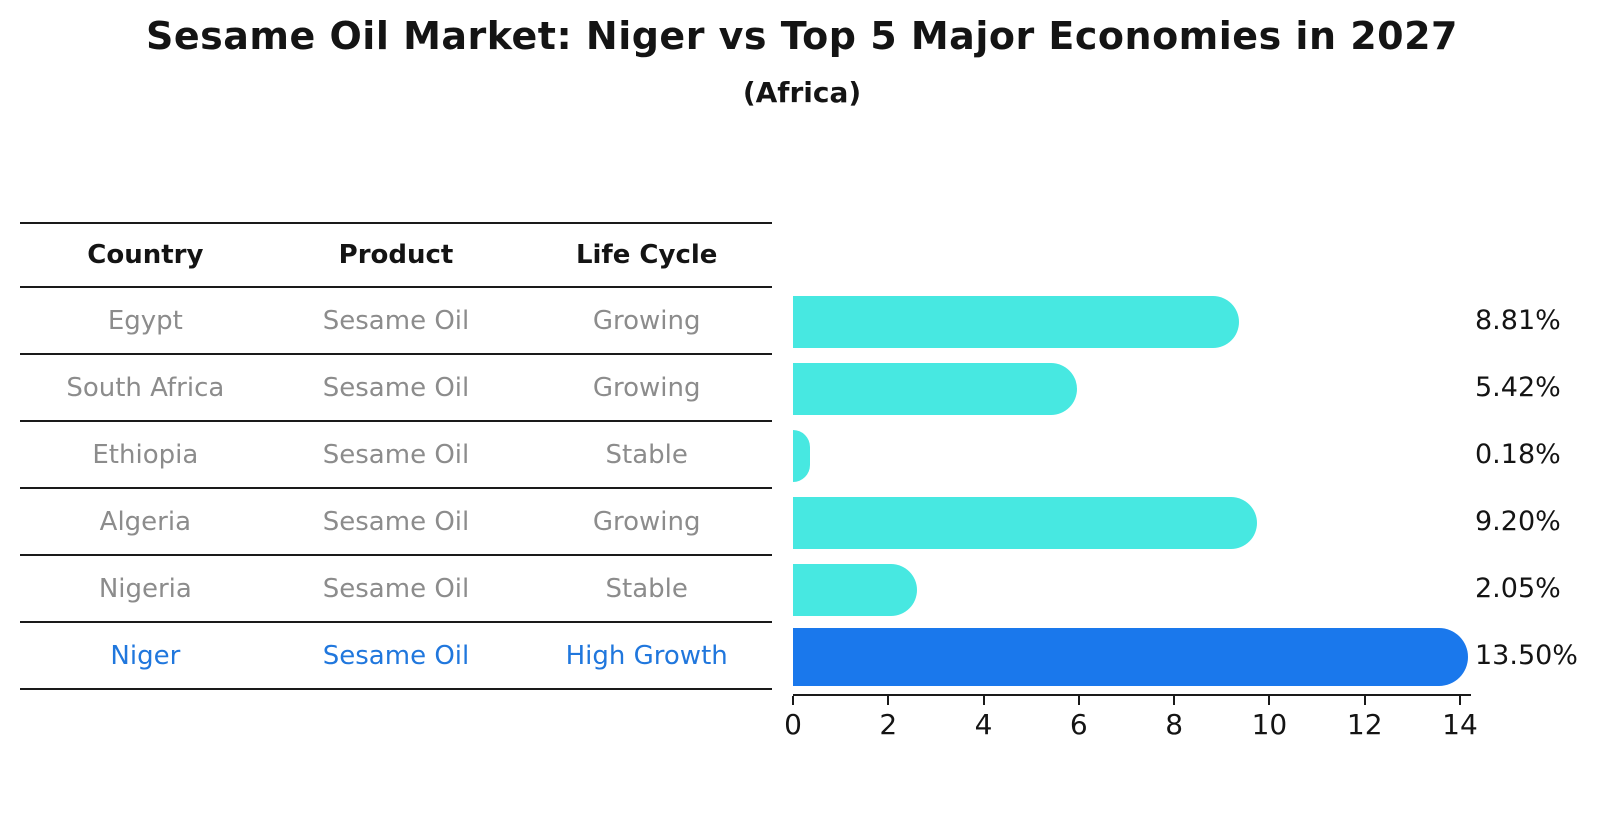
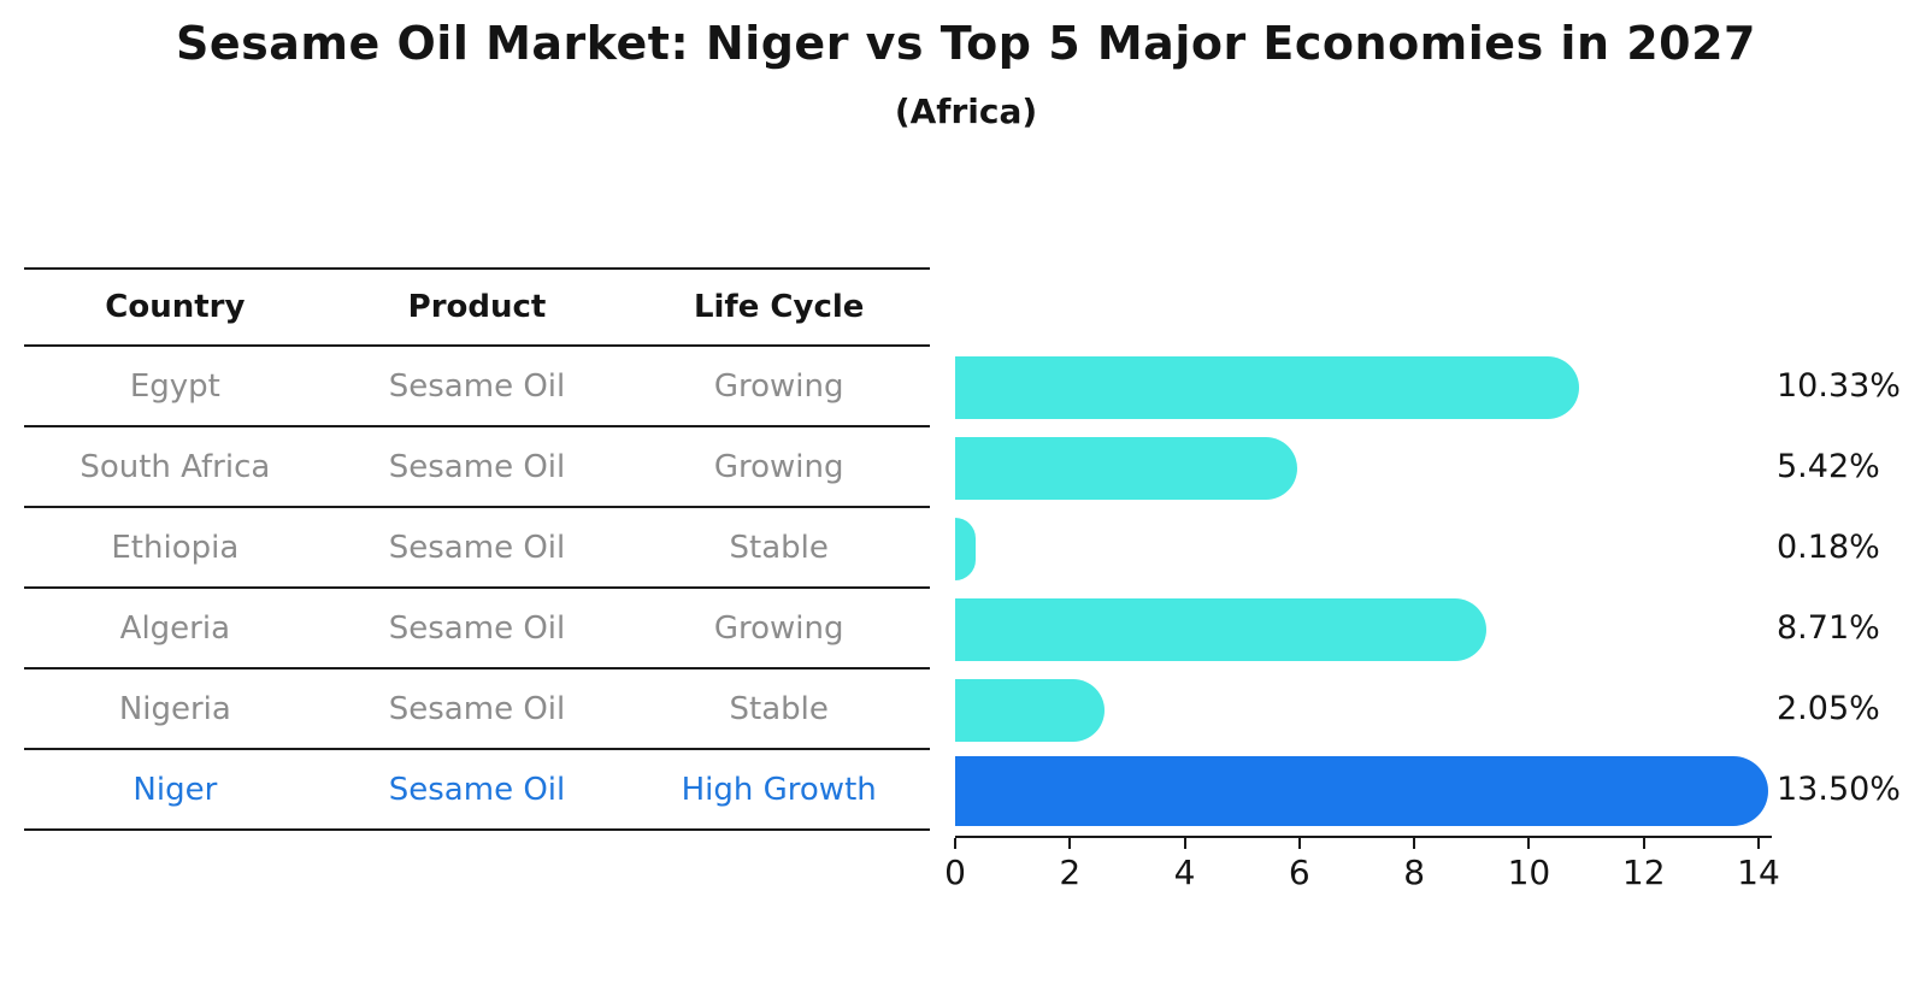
Egypt: 8.81% -> 10.33%
Algeria: 9.20% -> 8.71%
